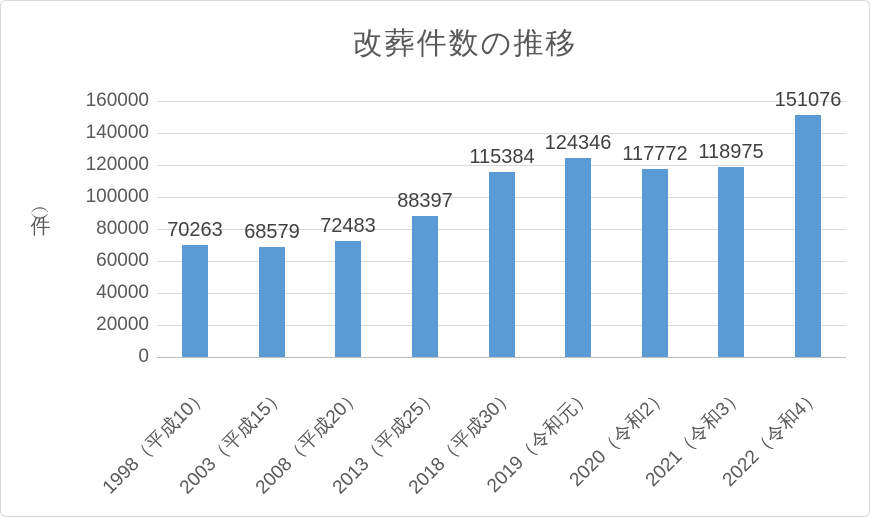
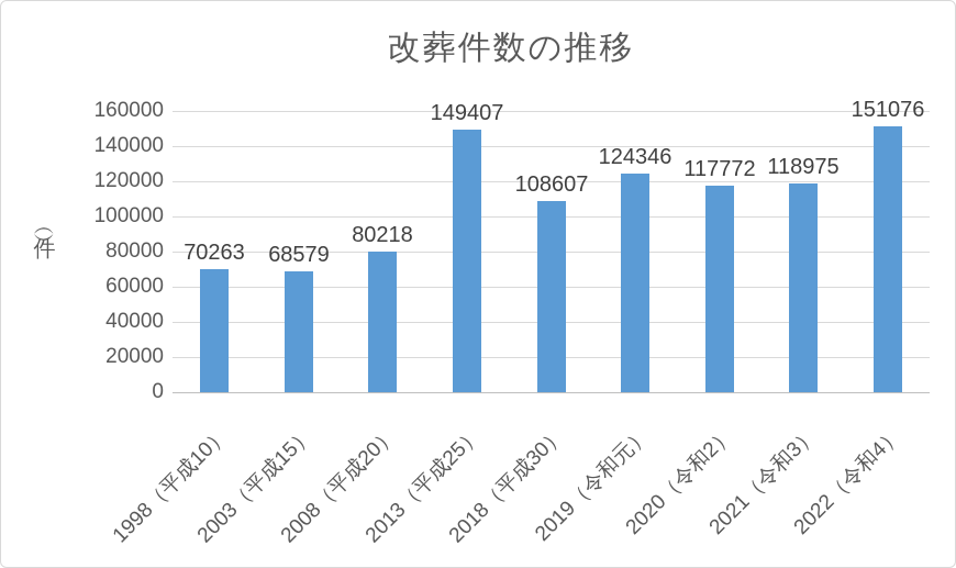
2008（平成20）: 72483 -> 80218
2013（平成25）: 88397 -> 149407
2018（平成30）: 115384 -> 108607
